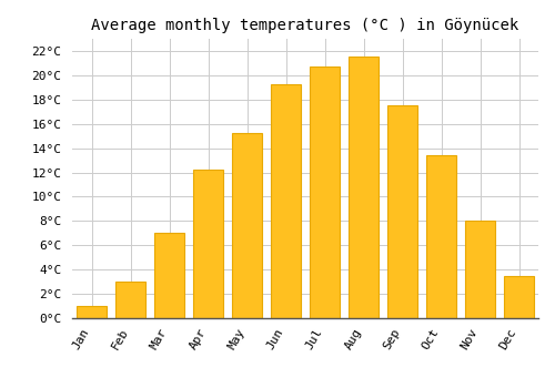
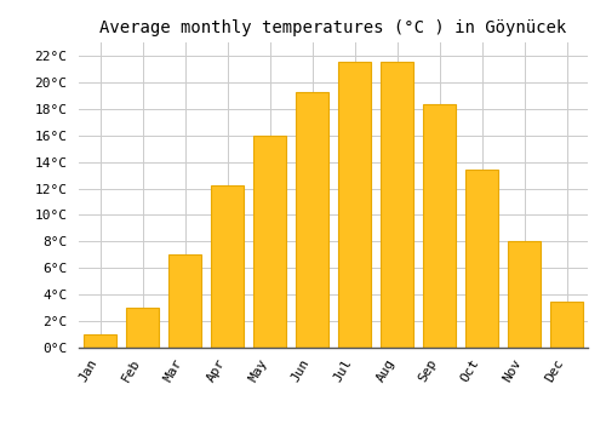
May: 15.2°C -> 16.0°C
Jul: 20.7°C -> 21.5°C
Sep: 17.5°C -> 18.3°C
